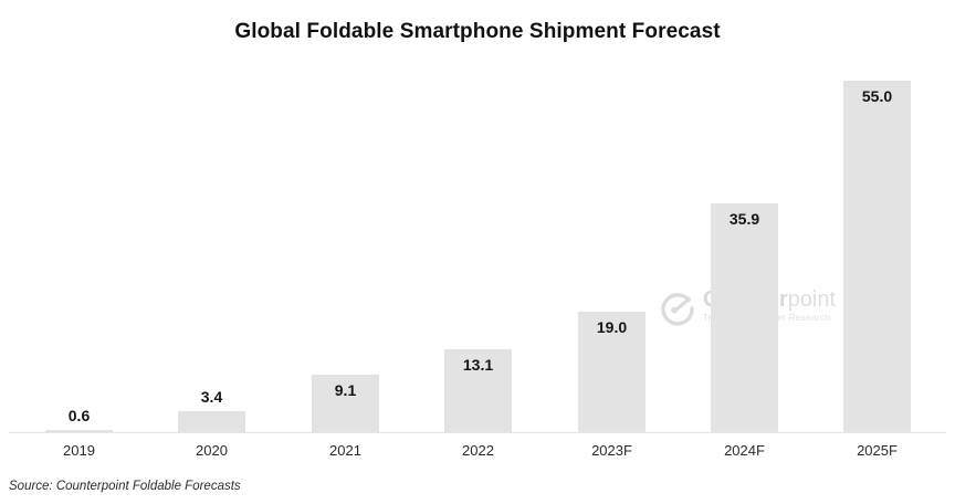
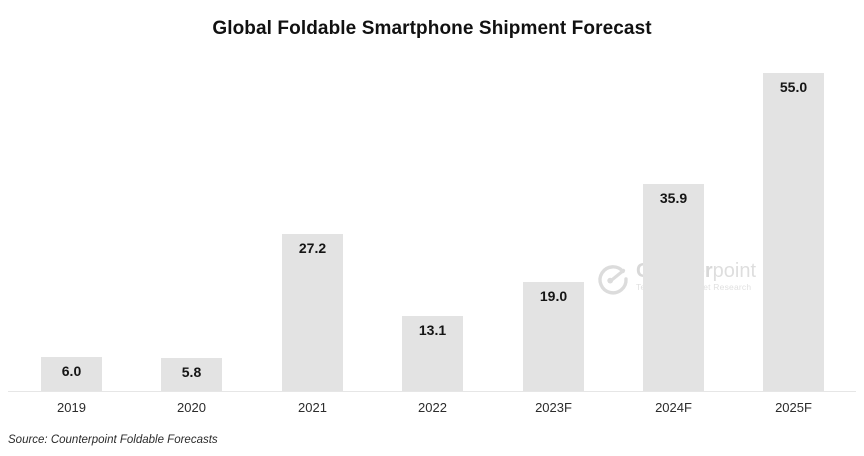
2019: 0.6 -> 6.0
2020: 3.4 -> 5.8
2021: 9.1 -> 27.2
